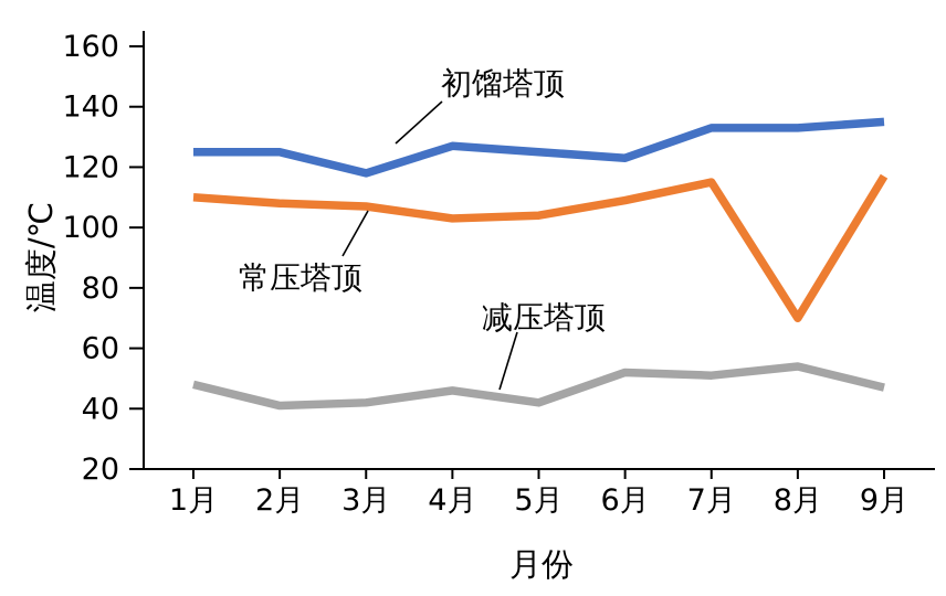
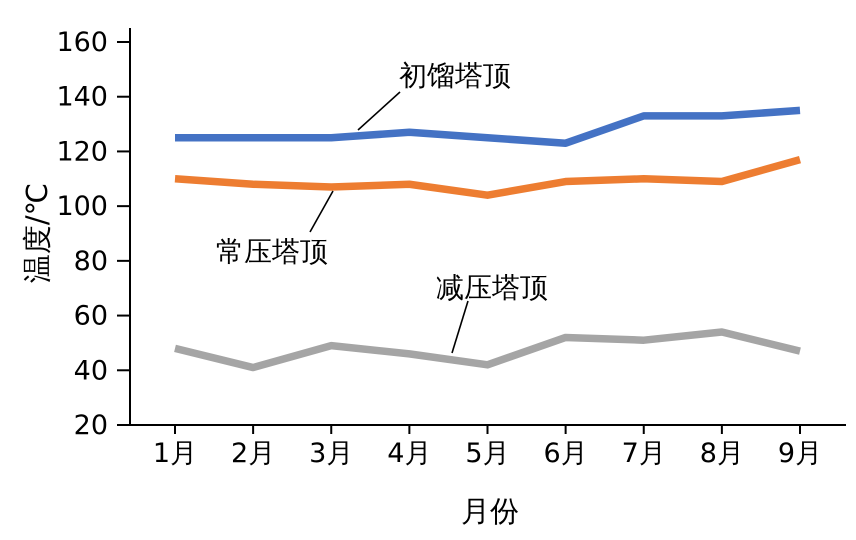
初馏塔顶/3月: 118 -> 125
减压塔顶/3月: 42 -> 49
常压塔顶/4月: 103 -> 108
常压塔顶/7月: 115 -> 110
常压塔顶/8月: 70 -> 109
